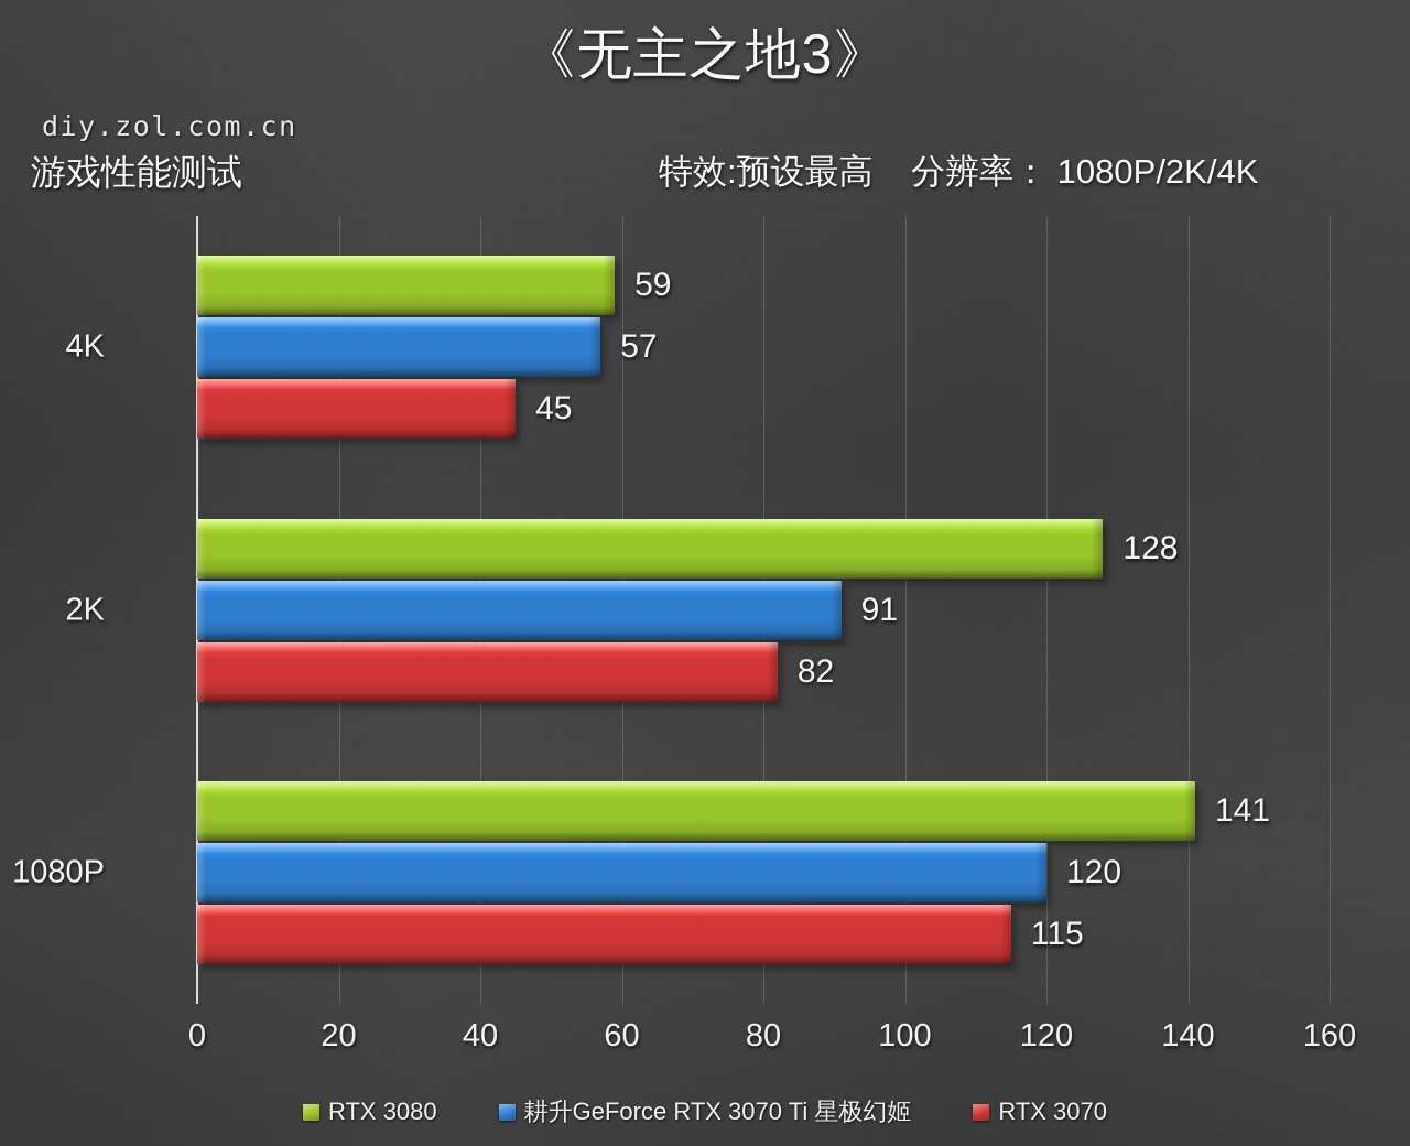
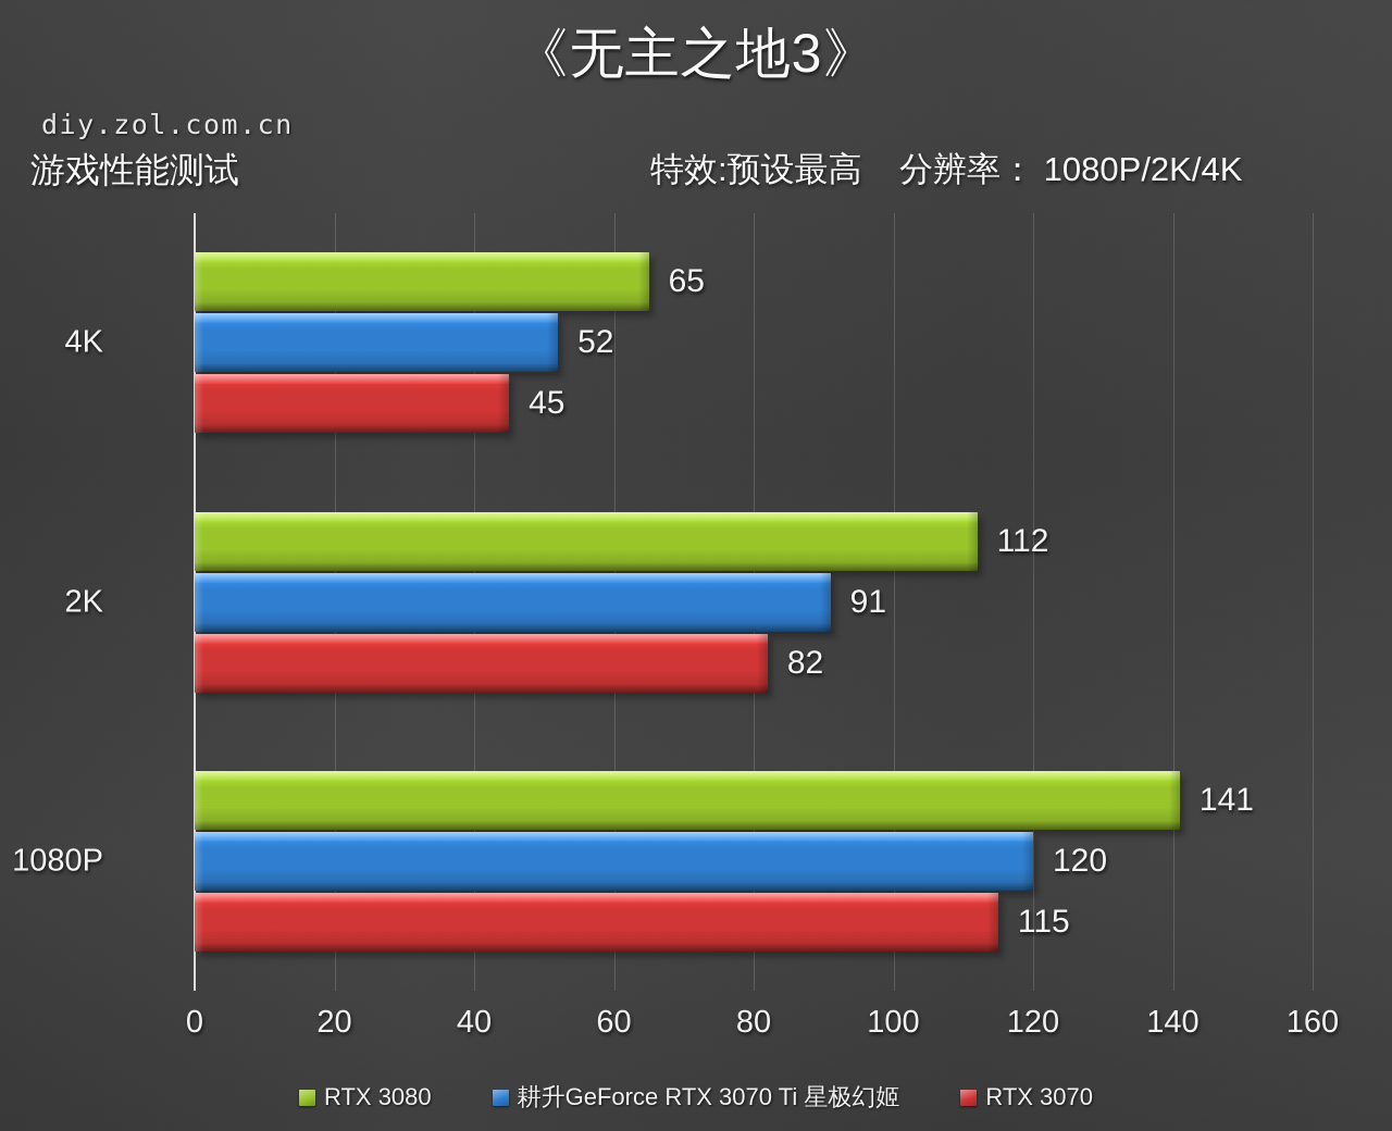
RTX 3080/4K: 59 -> 65
耕升GeForce RTX 3070 Ti 星极幻姬/4K: 57 -> 52
RTX 3080/2K: 128 -> 112
